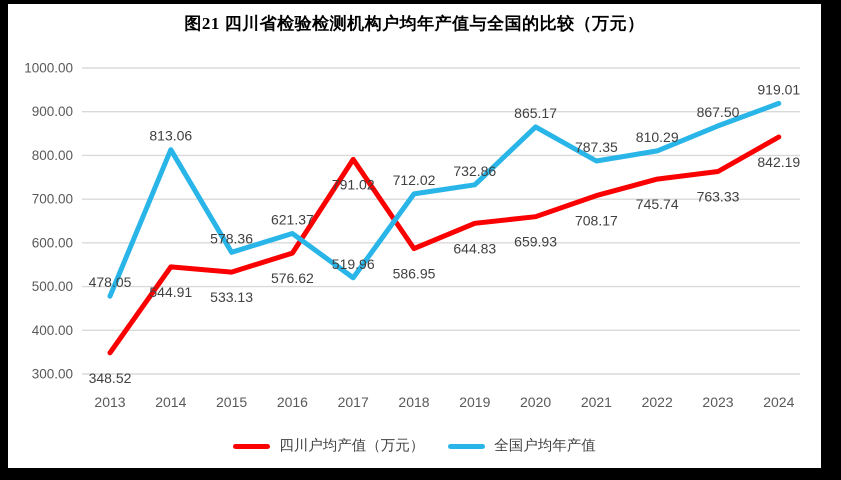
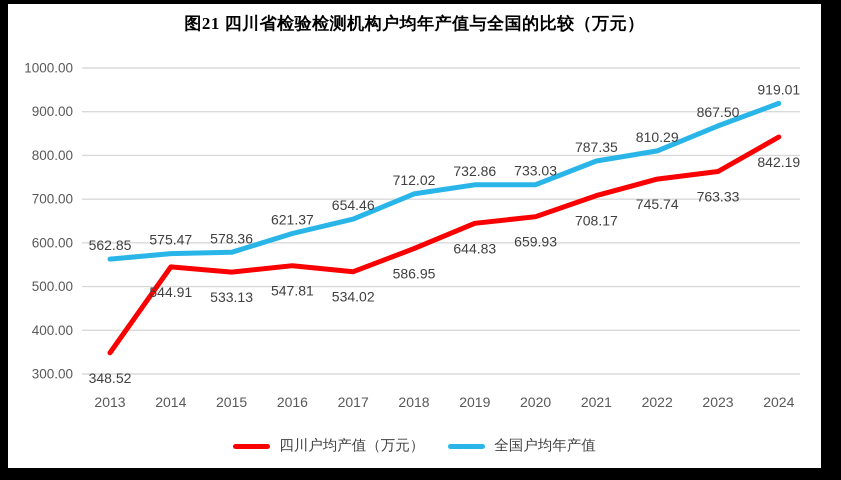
全国户均年产值/2013: 478.05 -> 562.85
全国户均年产值/2014: 813.06 -> 575.47
四川户均产值（万元）/2016: 576.62 -> 547.81
四川户均产值（万元）/2017: 791.02 -> 534.02
全国户均年产值/2017: 519.96 -> 654.46
全国户均年产值/2020: 865.17 -> 733.03
